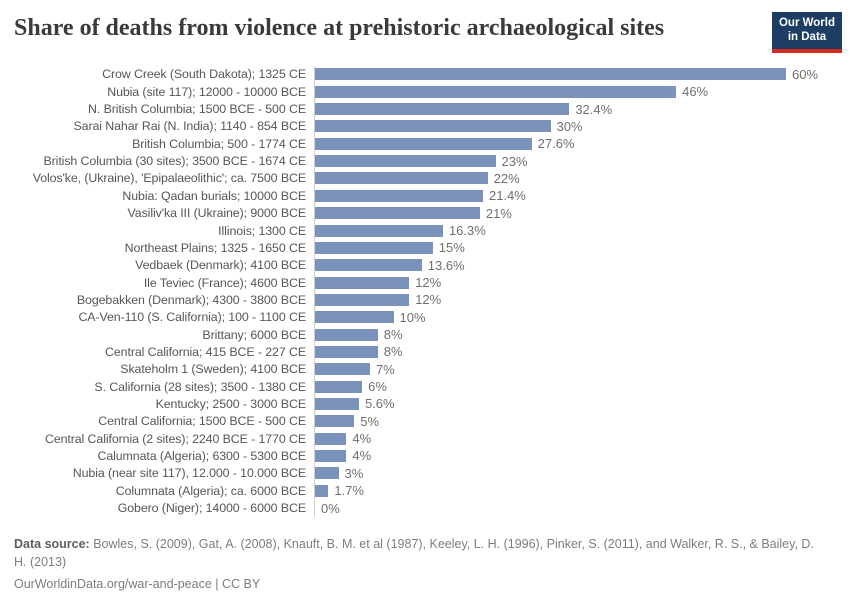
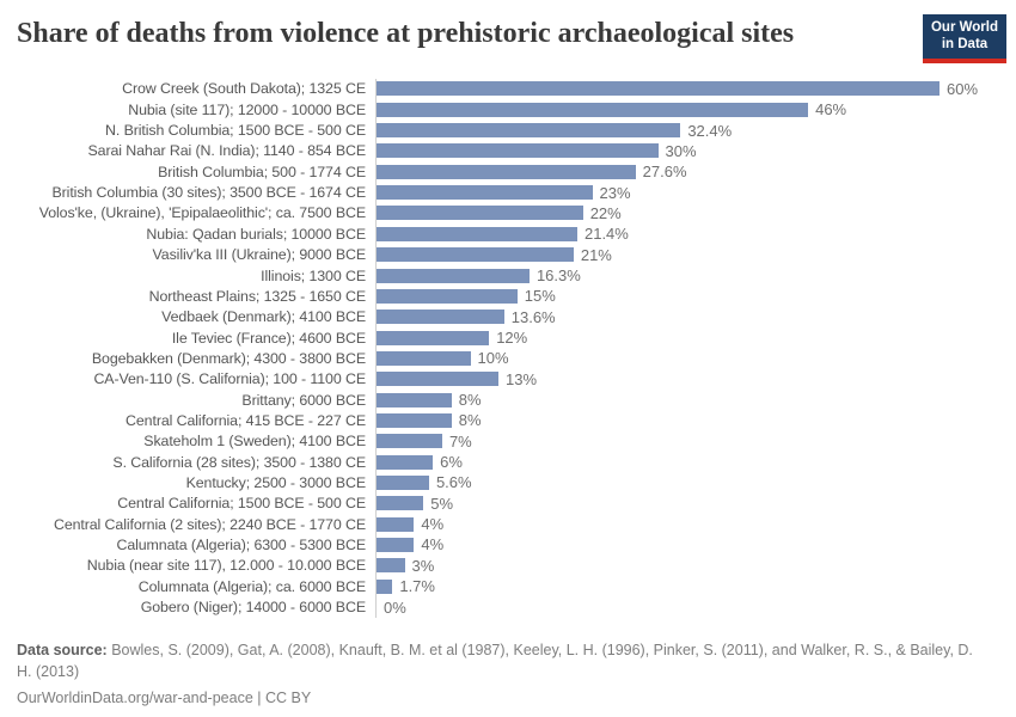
Bogebakken (Denmark); 4300 - 3800 BCE: 12% -> 10%
CA-Ven-110 (S. California); 100 - 1100 CE: 10% -> 13%
